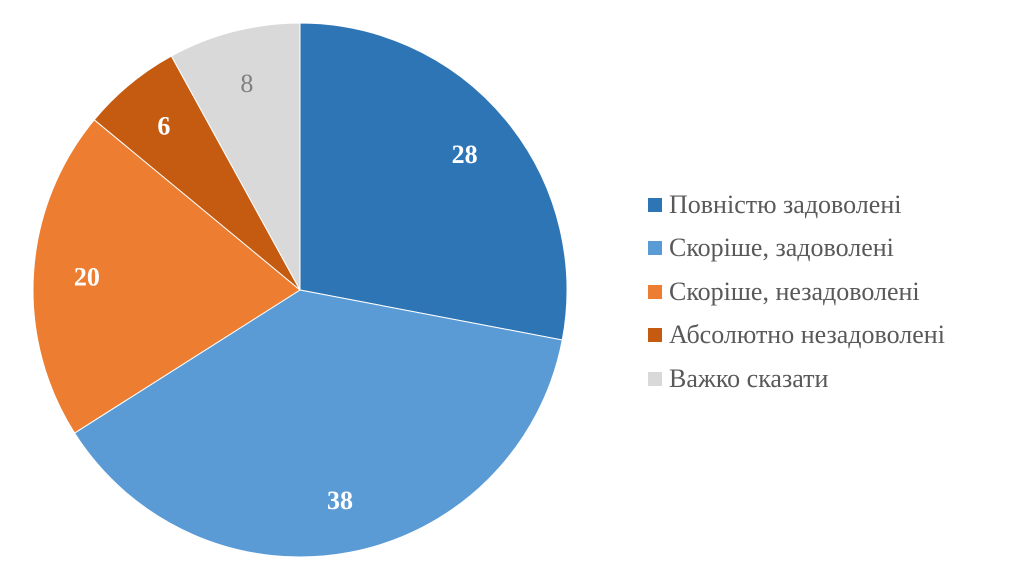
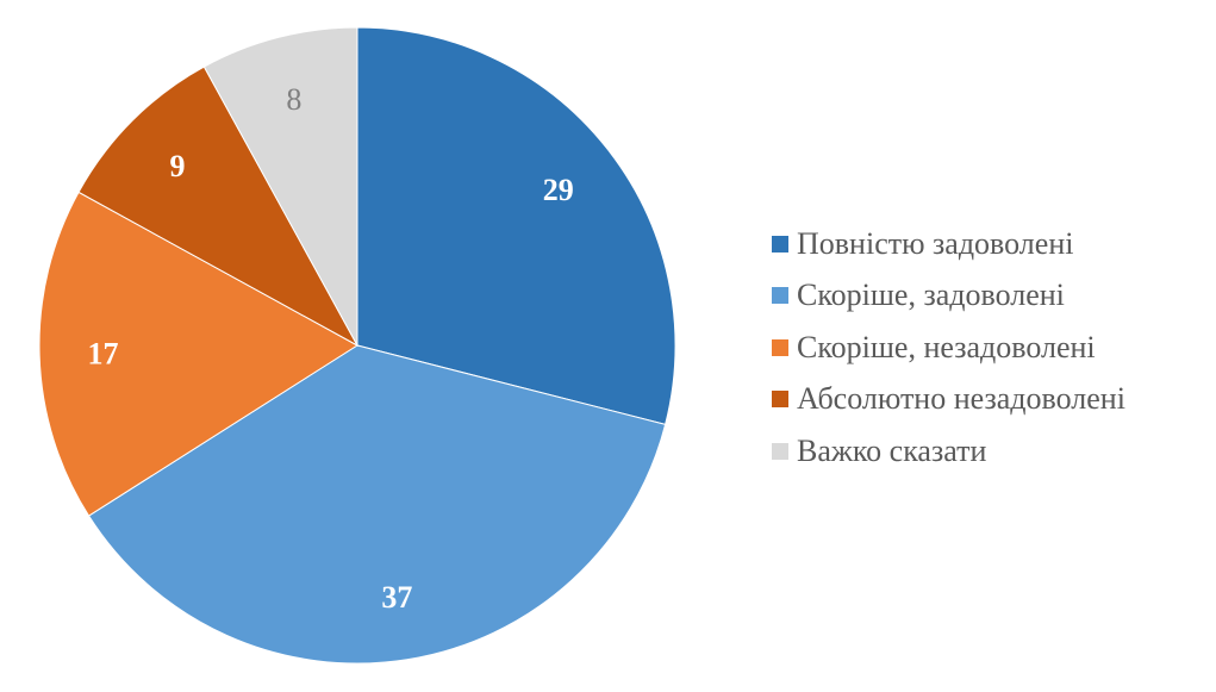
Повністю задоволені: 28 -> 29
Скоріше, задоволені: 38 -> 37
Скоріше, незадоволені: 20 -> 17
Абсолютно незадоволені: 6 -> 9
